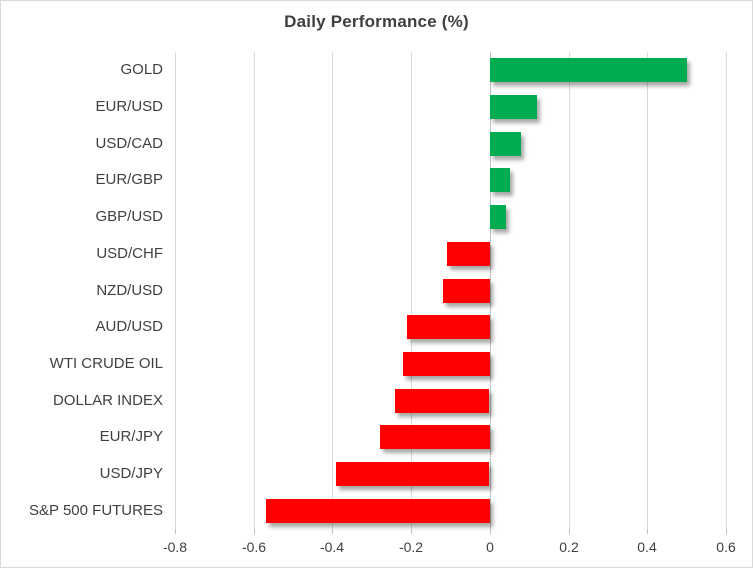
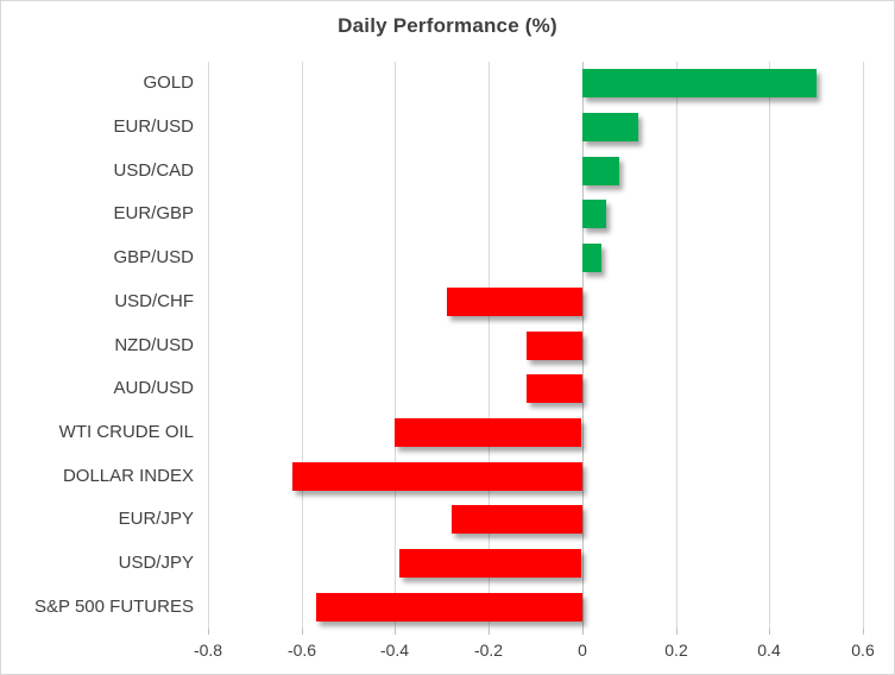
USD/CHF: -0.11 -> -0.29
AUD/USD: -0.21 -> -0.12
WTI CRUDE OIL: -0.22 -> -0.40
DOLLAR INDEX: -0.24 -> -0.62
